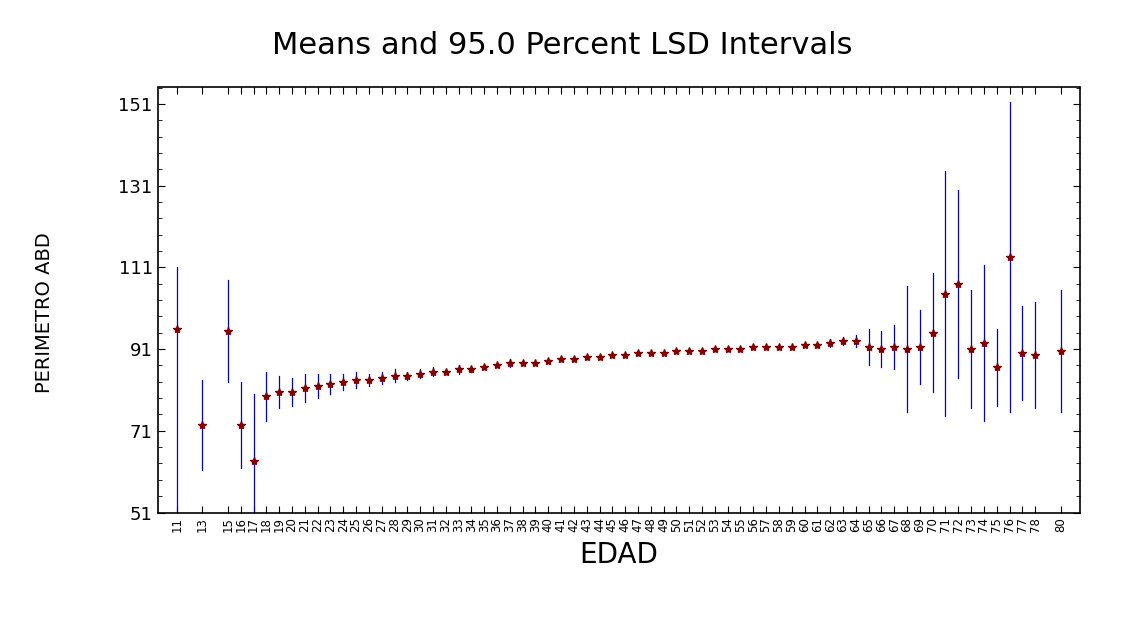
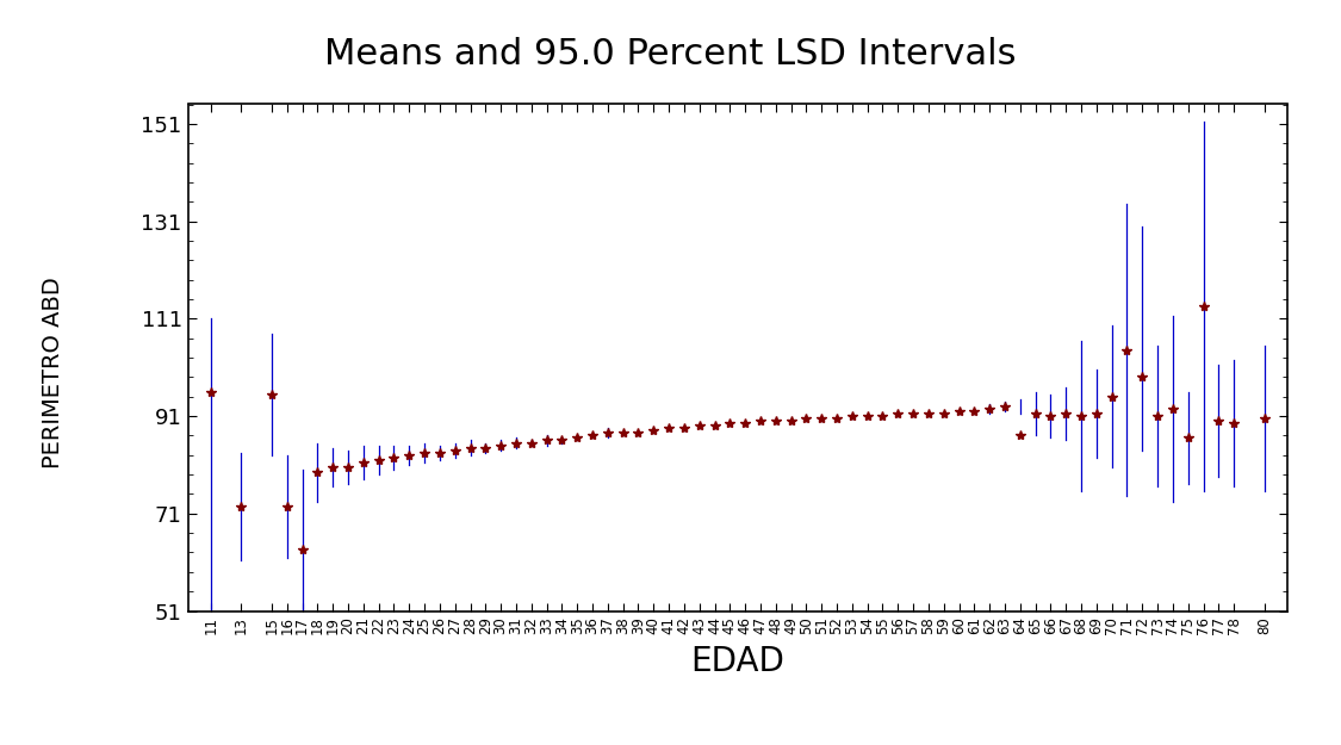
64: 93.0 -> 87.0
72: 107.0 -> 99.0
